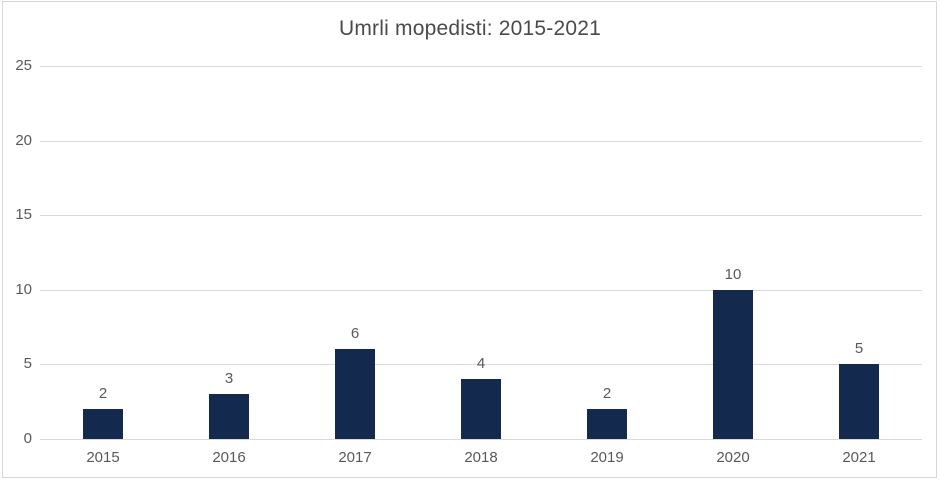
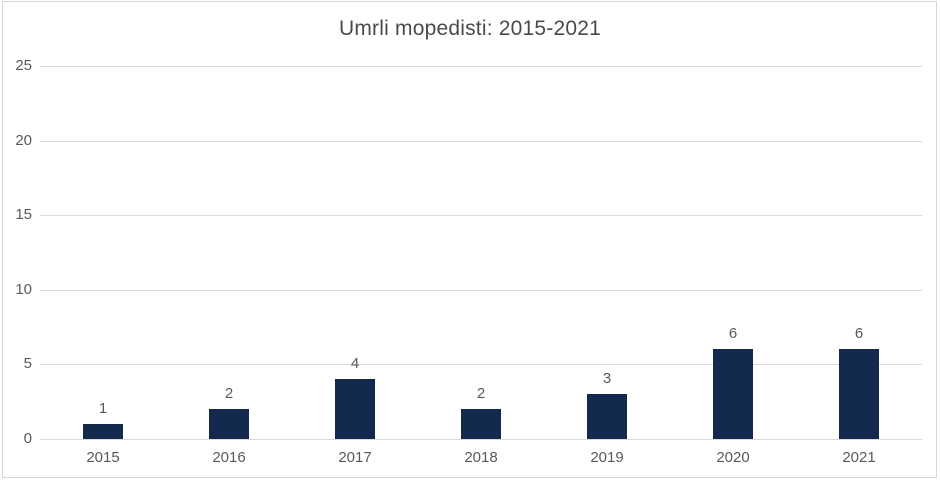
2015: 2 -> 1
2016: 3 -> 2
2017: 6 -> 4
2018: 4 -> 2
2019: 2 -> 3
2020: 10 -> 6
2021: 5 -> 6
